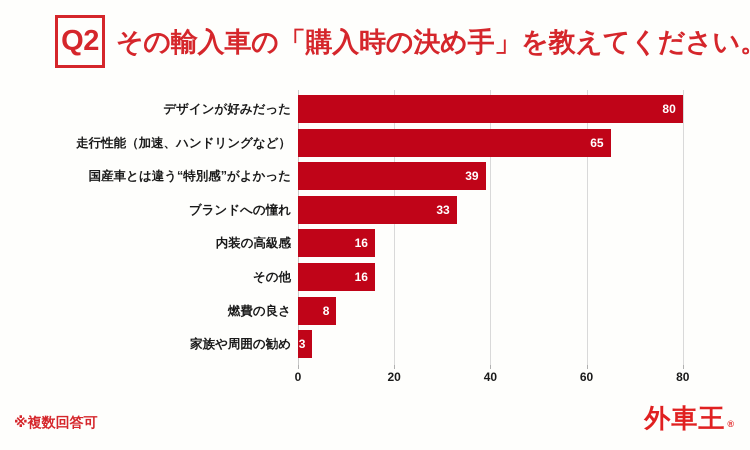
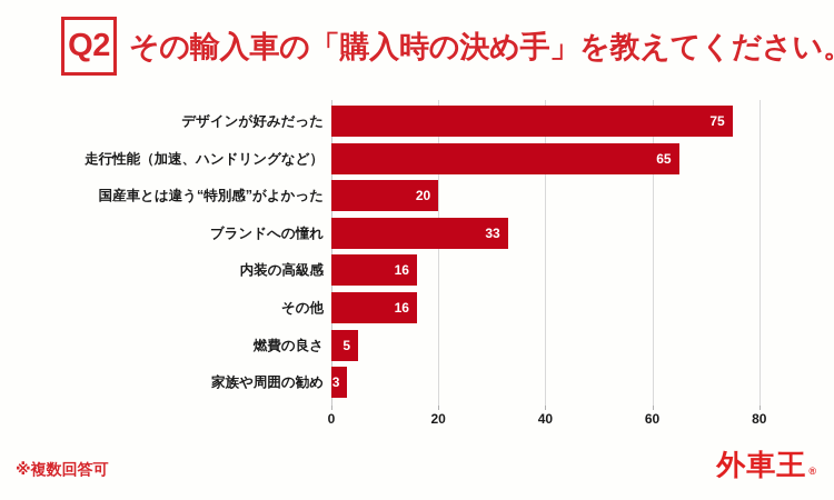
デザインが好みだった: 80 -> 75
国産車とは違う“特別感”がよかった: 39 -> 20
燃費の良さ: 8 -> 5
